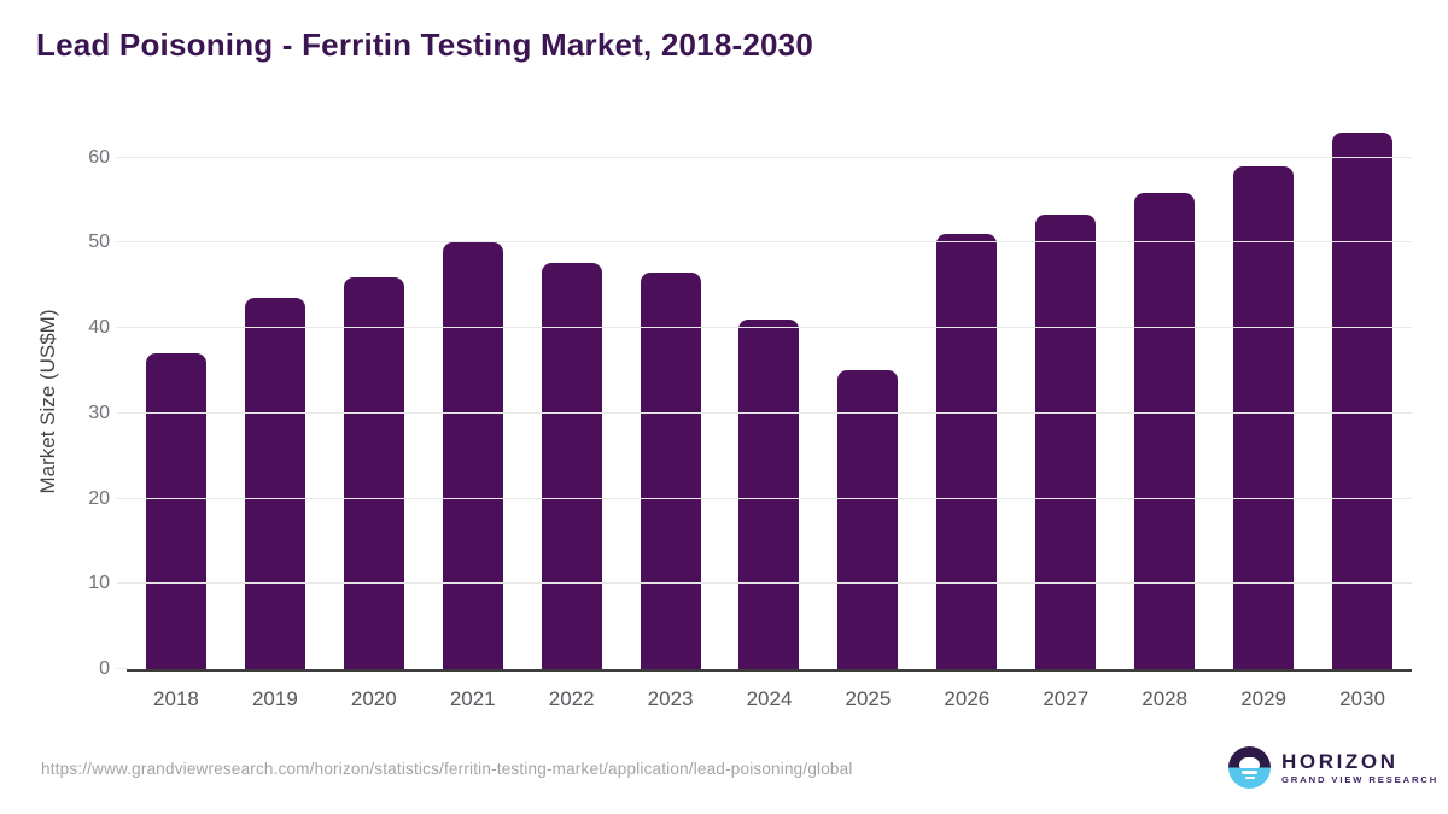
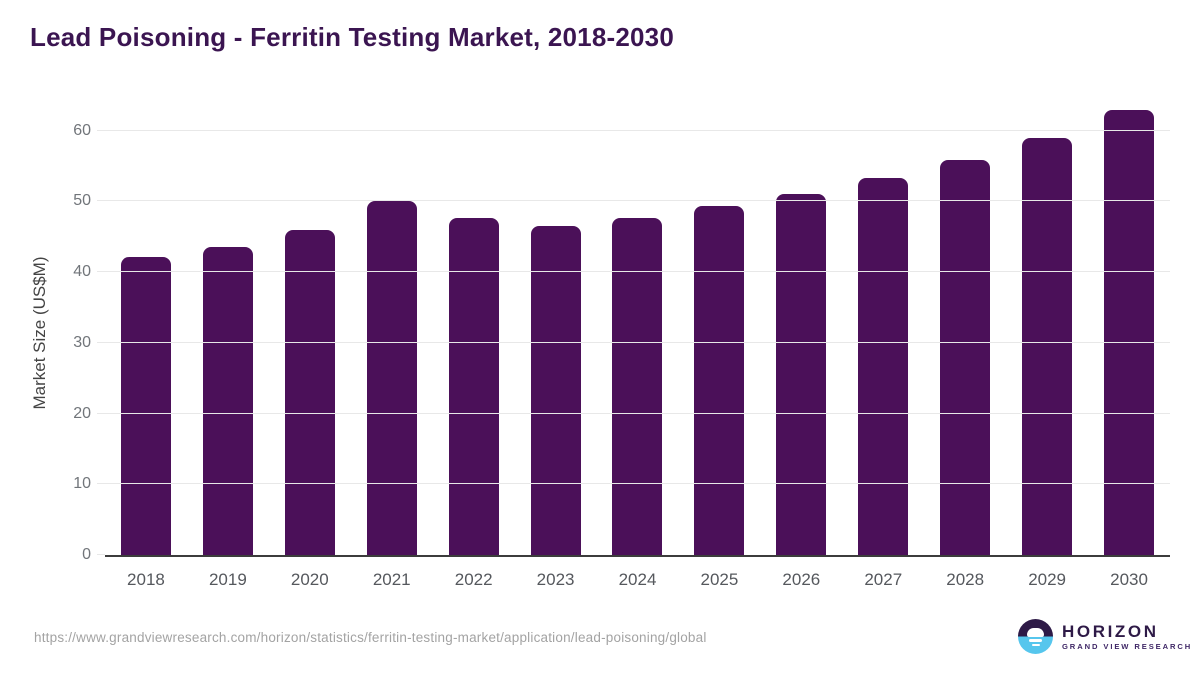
2018: 37 -> 42
2024: 41 -> 48
2025: 35 -> 49
